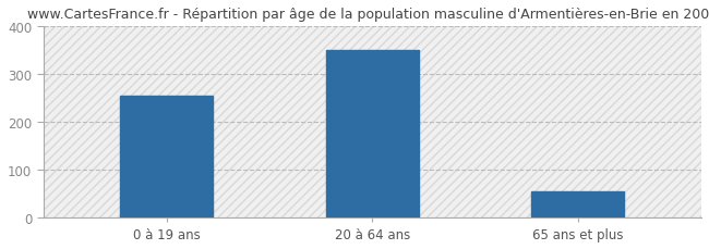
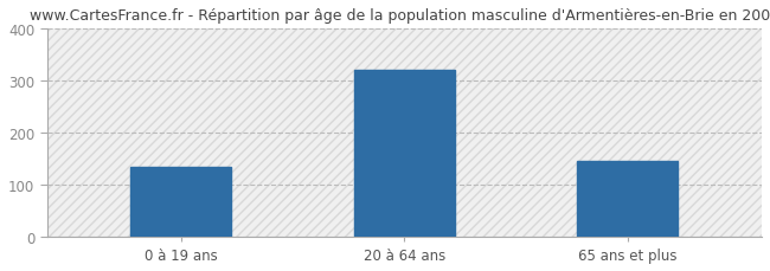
0 à 19 ans: 255 -> 135
20 à 64 ans: 350 -> 320
65 ans et plus: 55 -> 145
